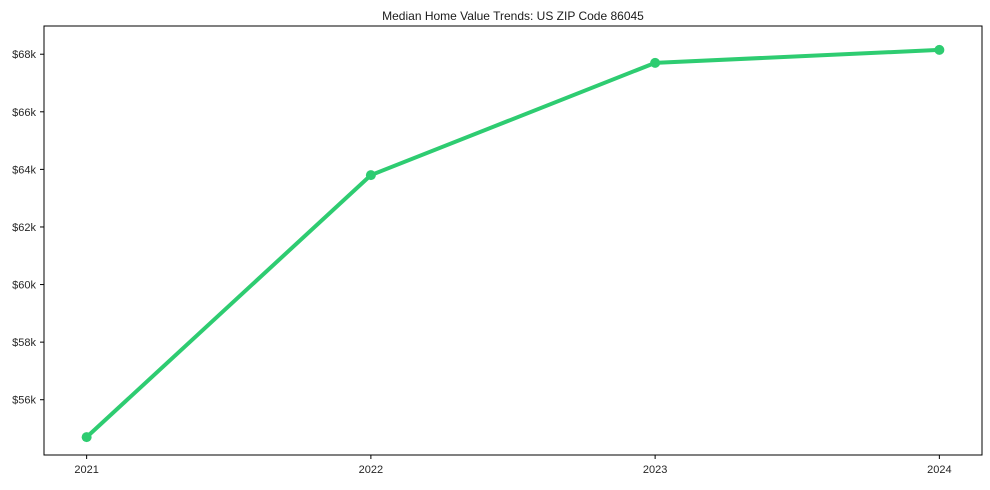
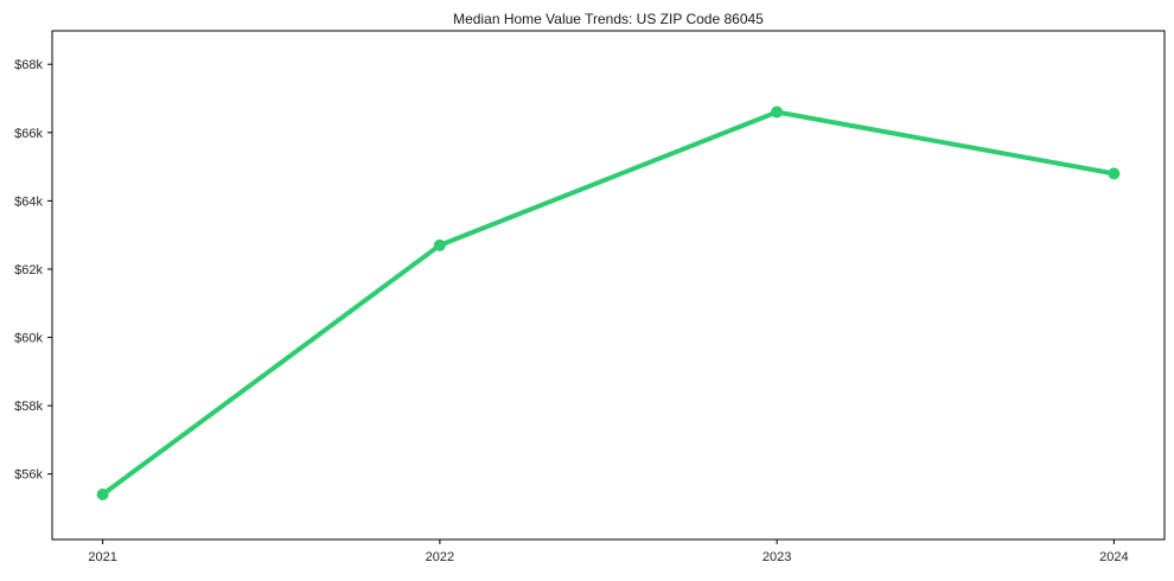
2021: $54.7k -> $55.4k
2022: $63.8k -> $62.7k
2023: $67.7k -> $66.6k
2024: $68.2k -> $64.8k
